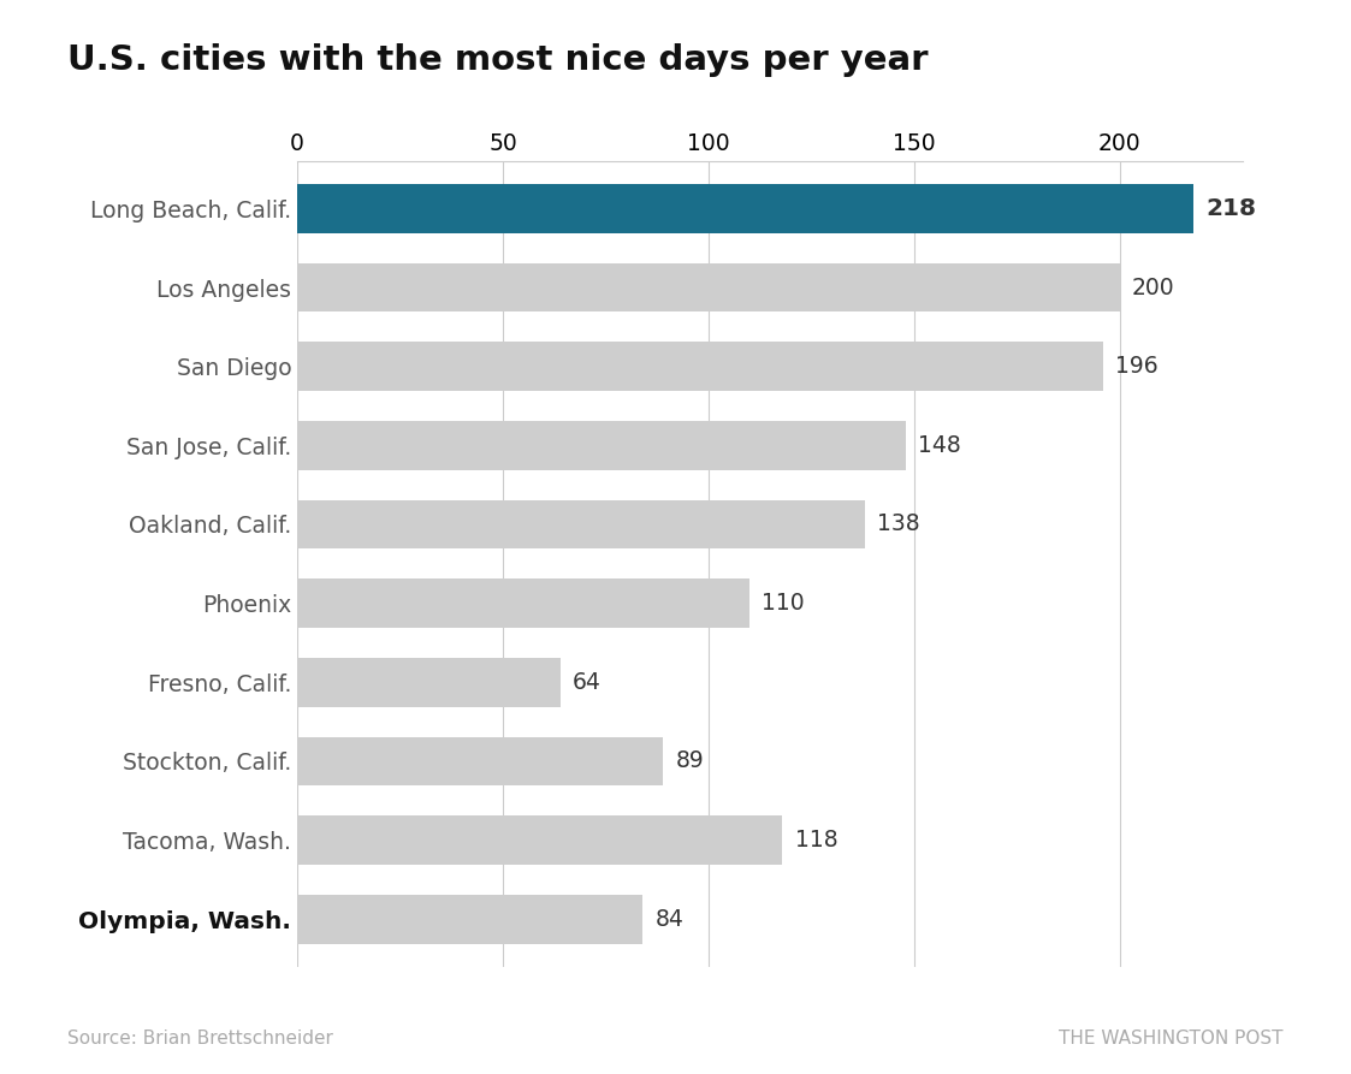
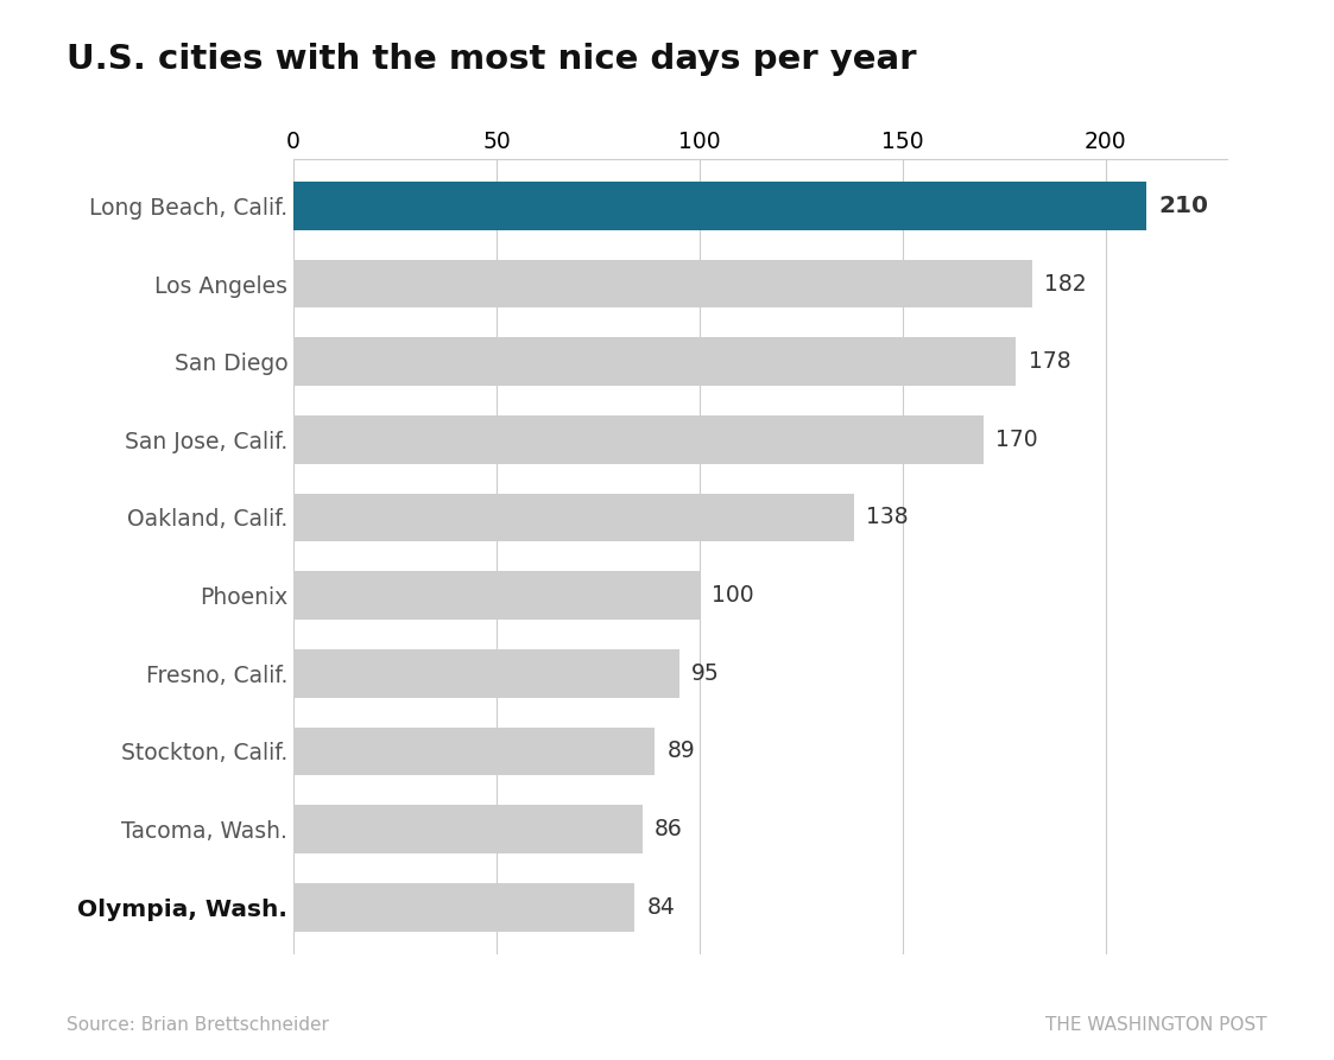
Long Beach, Calif.: 218 -> 210
Los Angeles: 200 -> 182
San Diego: 196 -> 178
San Jose, Calif.: 148 -> 170
Phoenix: 110 -> 100
Fresno, Calif.: 64 -> 95
Tacoma, Wash.: 118 -> 86
